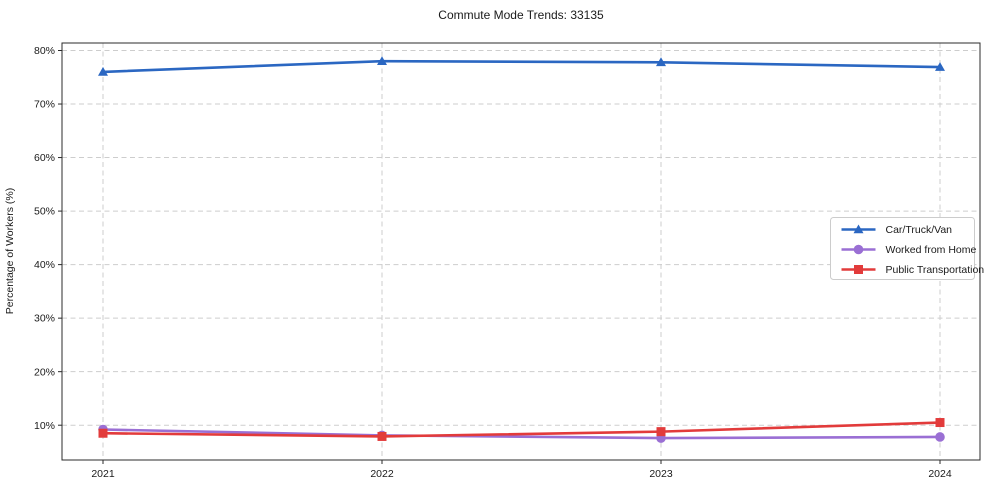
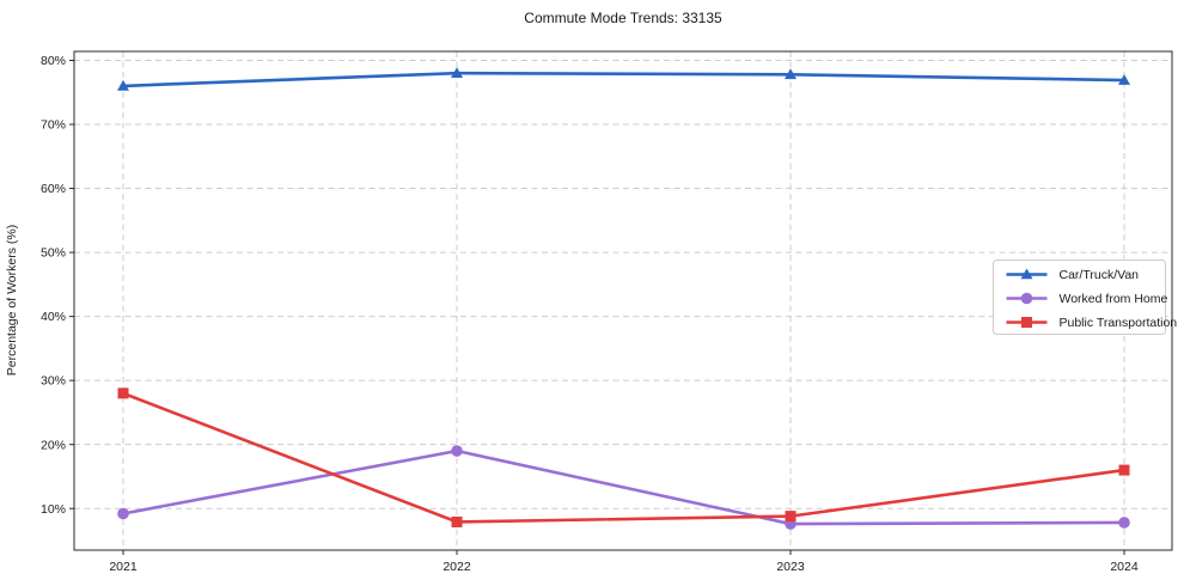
Public Transportation/2021: 8% -> 28%
Worked from Home/2022: 8% -> 19%
Public Transportation/2024: 10% -> 16%
